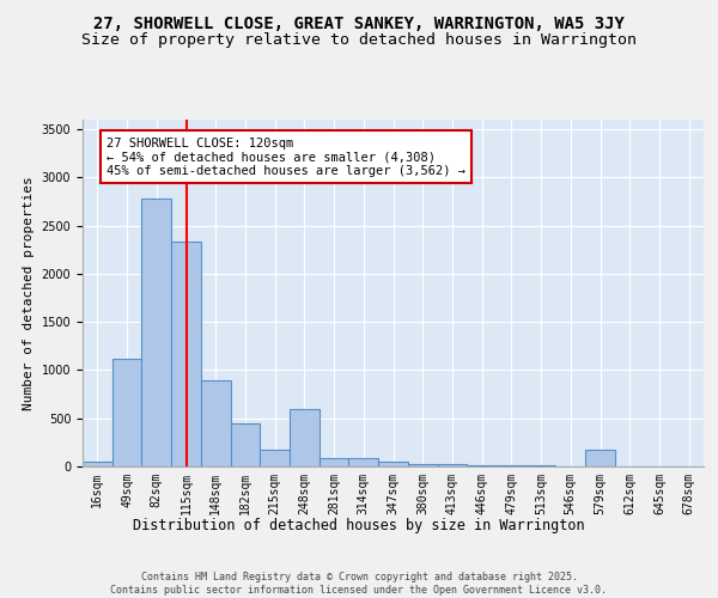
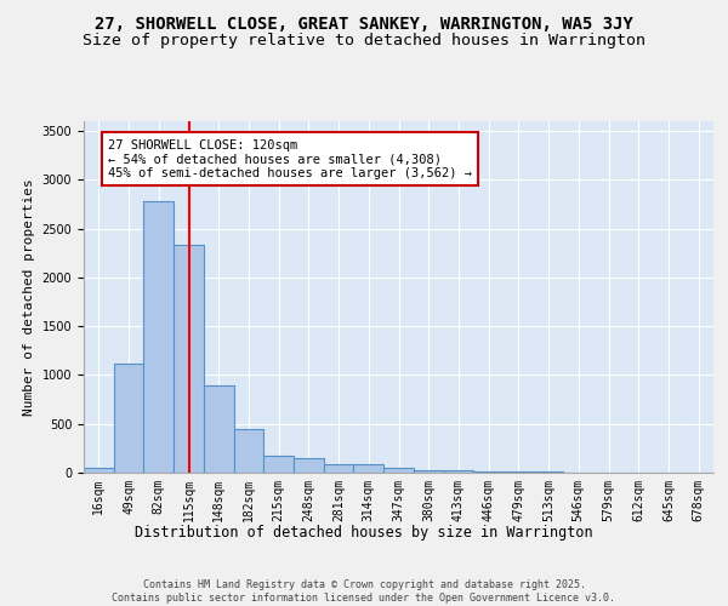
248sqm: 600 -> 150
579sqm: 180 -> 0
